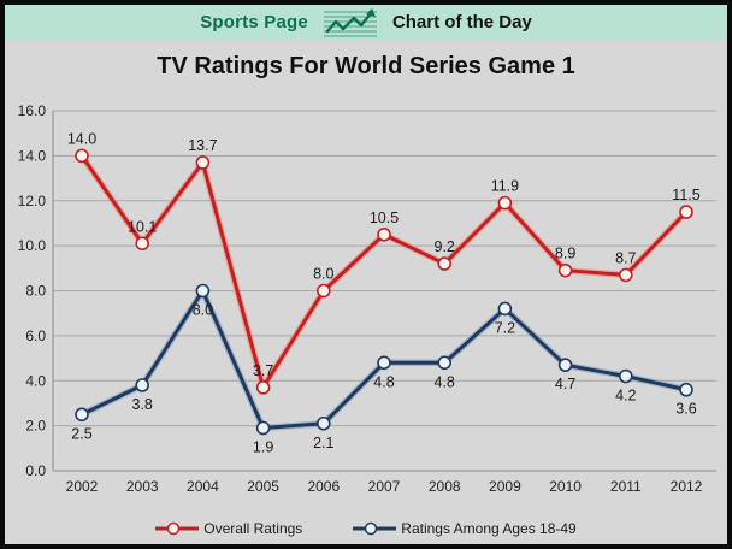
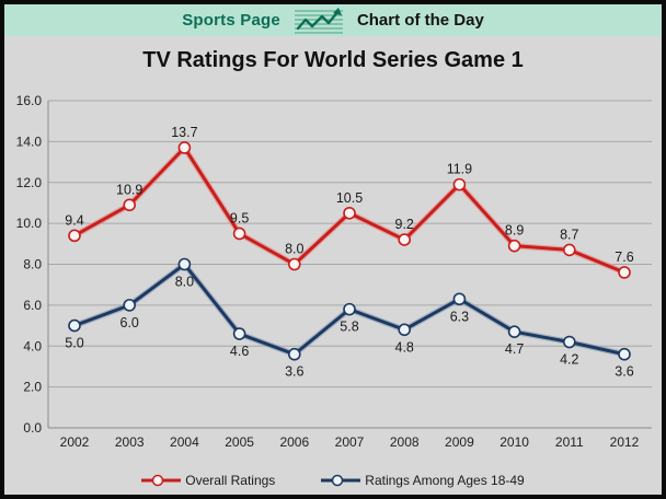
Overall Ratings/2002: 14.0 -> 9.4
Ratings Among Ages 18-49/2002: 2.5 -> 5.0
Overall Ratings/2003: 10.1 -> 10.9
Ratings Among Ages 18-49/2003: 3.8 -> 6.0
Overall Ratings/2005: 3.7 -> 9.5
Ratings Among Ages 18-49/2005: 1.9 -> 4.6
Ratings Among Ages 18-49/2006: 2.1 -> 3.6
Ratings Among Ages 18-49/2007: 4.8 -> 5.8
Ratings Among Ages 18-49/2009: 7.2 -> 6.3
Overall Ratings/2012: 11.5 -> 7.6
